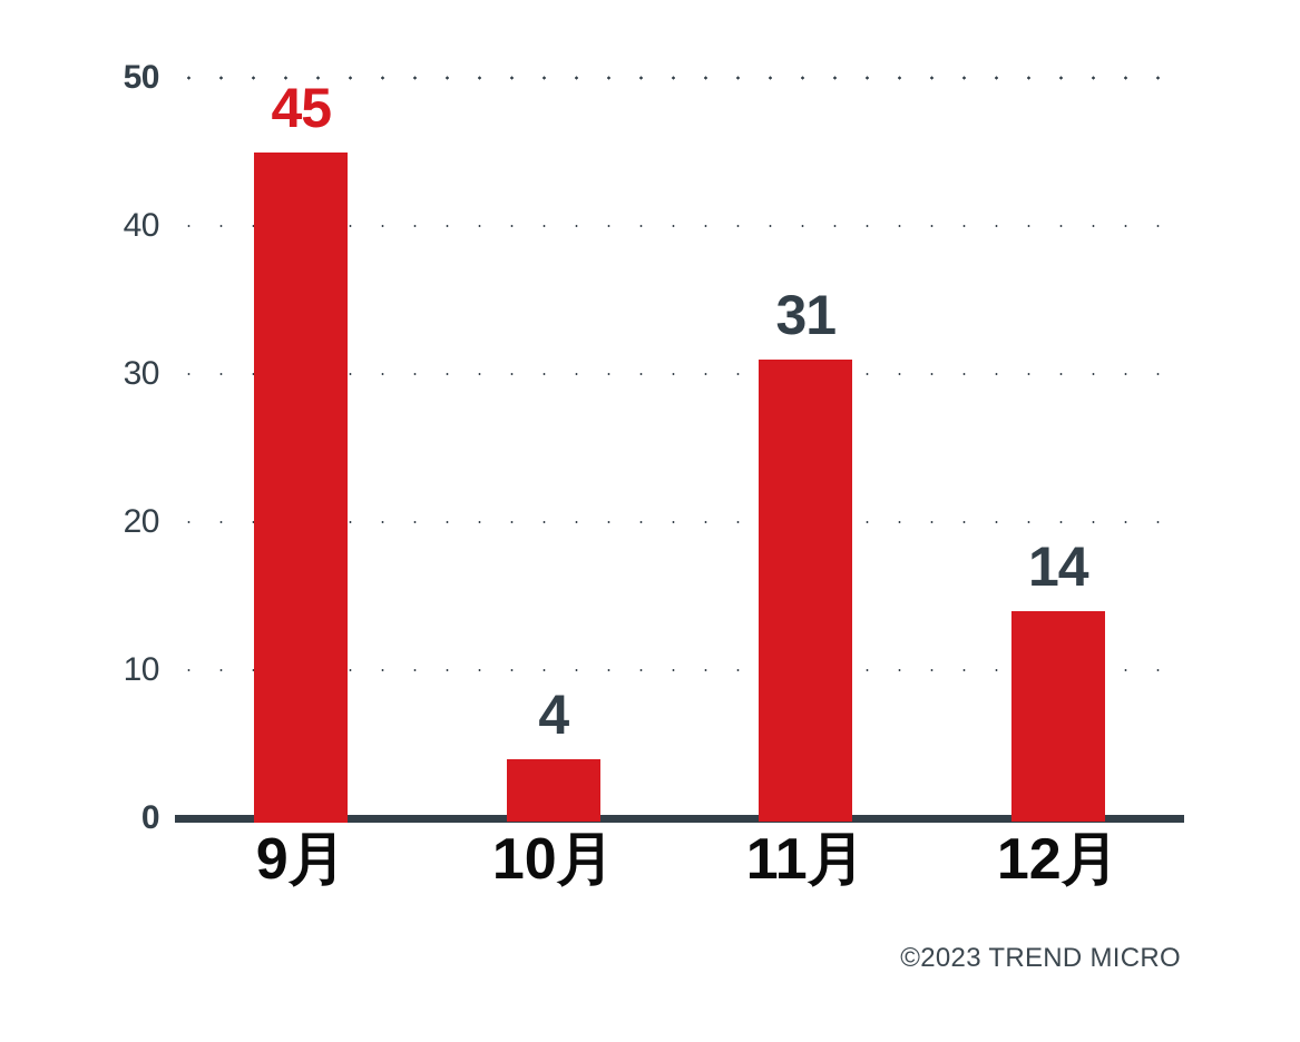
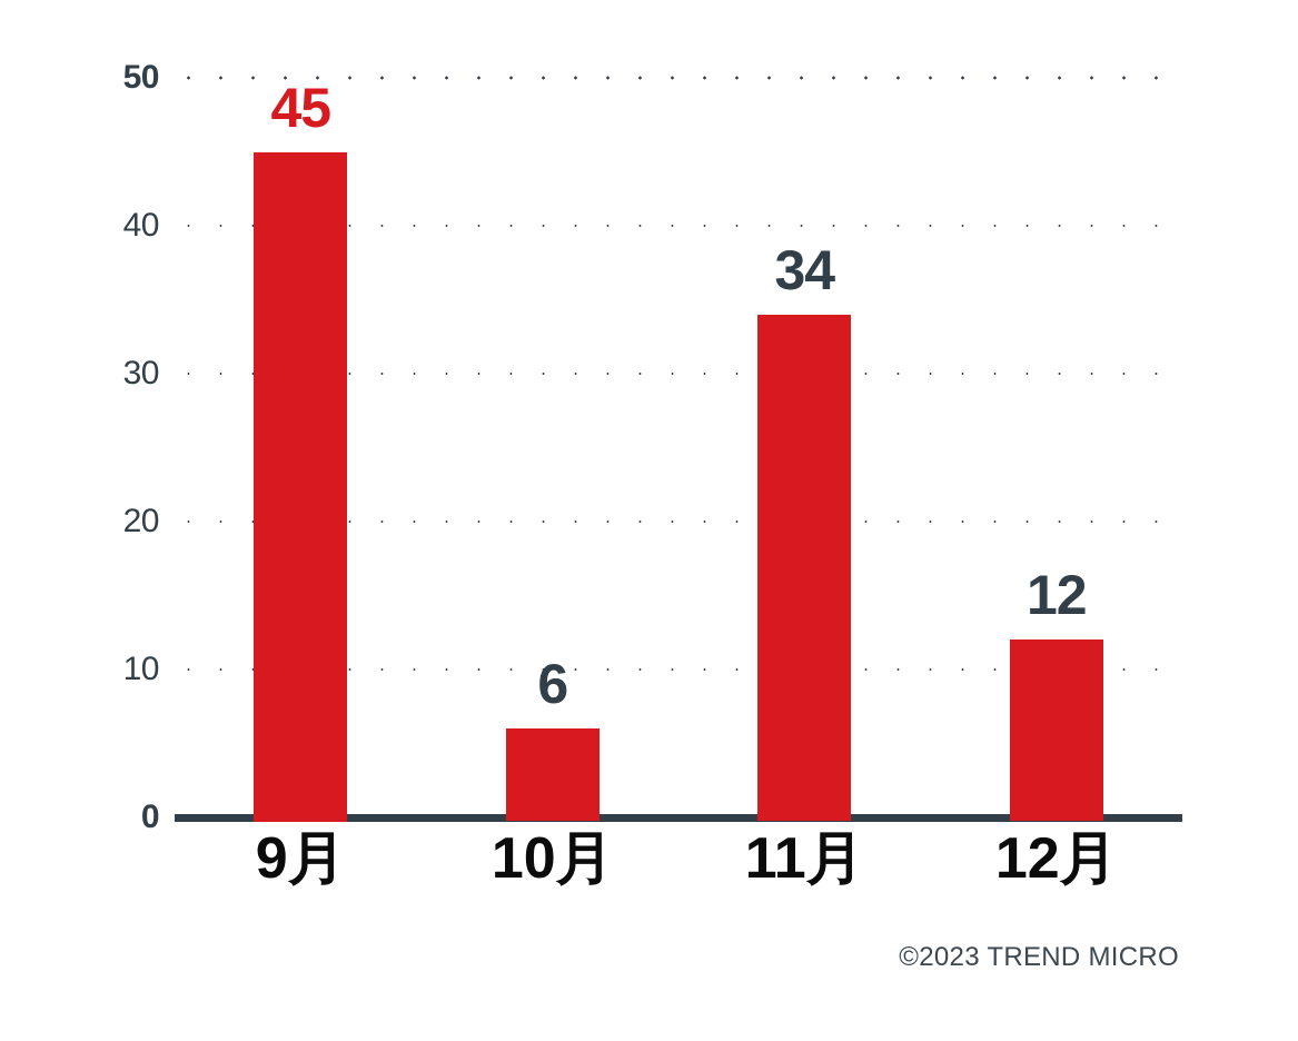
10月: 4 -> 6
11月: 31 -> 34
12月: 14 -> 12
